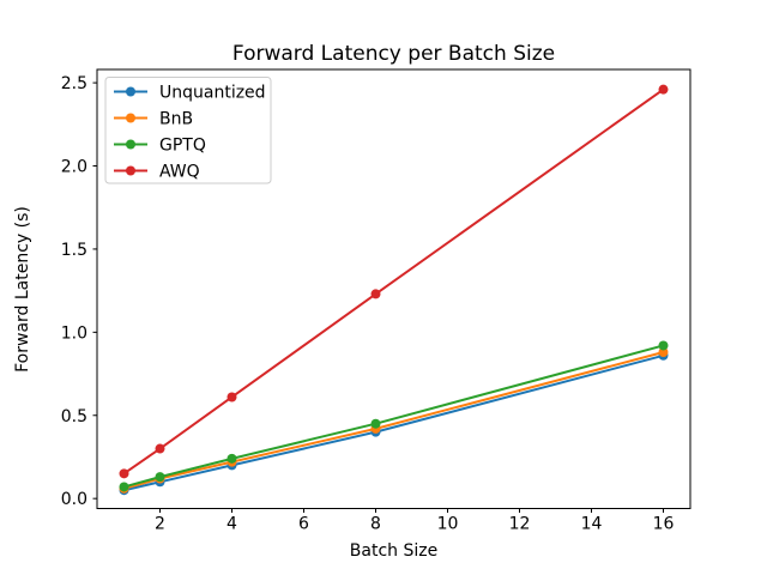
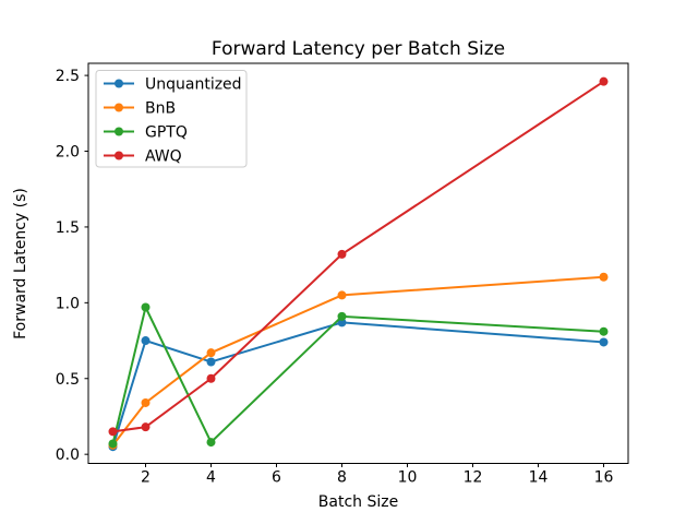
Unquantized/2: 0.10 -> 0.75
BnB/2: 0.12 -> 0.34
GPTQ/2: 0.13 -> 0.97
AWQ/2: 0.30 -> 0.18
Unquantized/4: 0.20 -> 0.61
BnB/4: 0.22 -> 0.67
GPTQ/4: 0.24 -> 0.08
AWQ/4: 0.61 -> 0.50
Unquantized/8: 0.40 -> 0.87
BnB/8: 0.42 -> 1.05
GPTQ/8: 0.45 -> 0.91
AWQ/8: 1.23 -> 1.32
Unquantized/16: 0.86 -> 0.74
BnB/16: 0.88 -> 1.17
GPTQ/16: 0.92 -> 0.81
